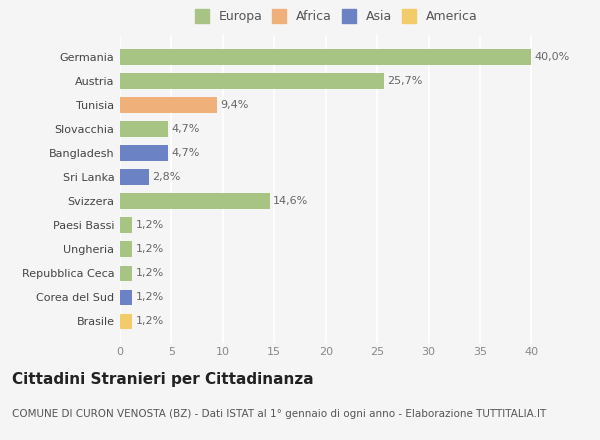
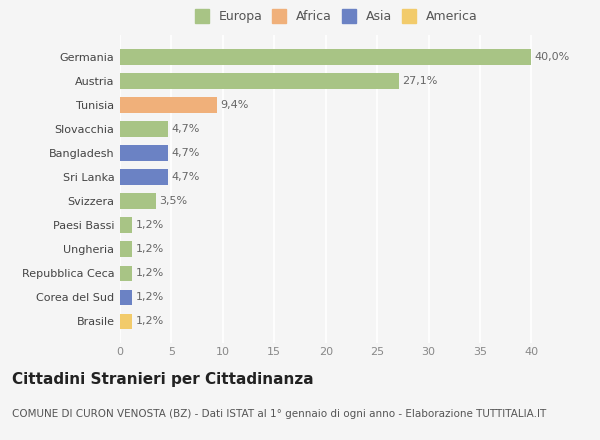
Austria: 25,7% -> 27,1%
Sri Lanka: 2,8% -> 4,7%
Svizzera: 14,6% -> 3,5%
